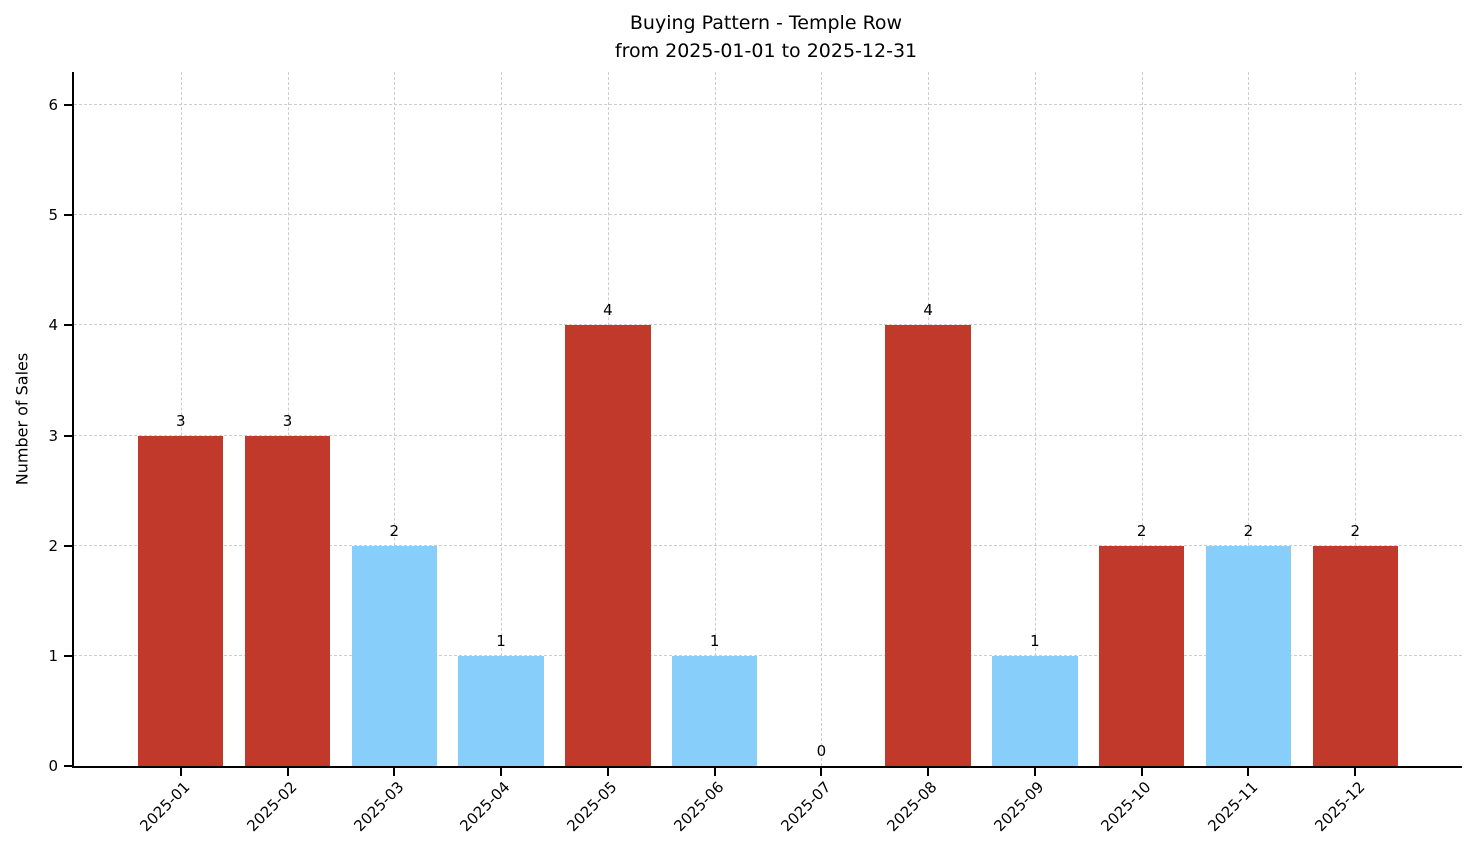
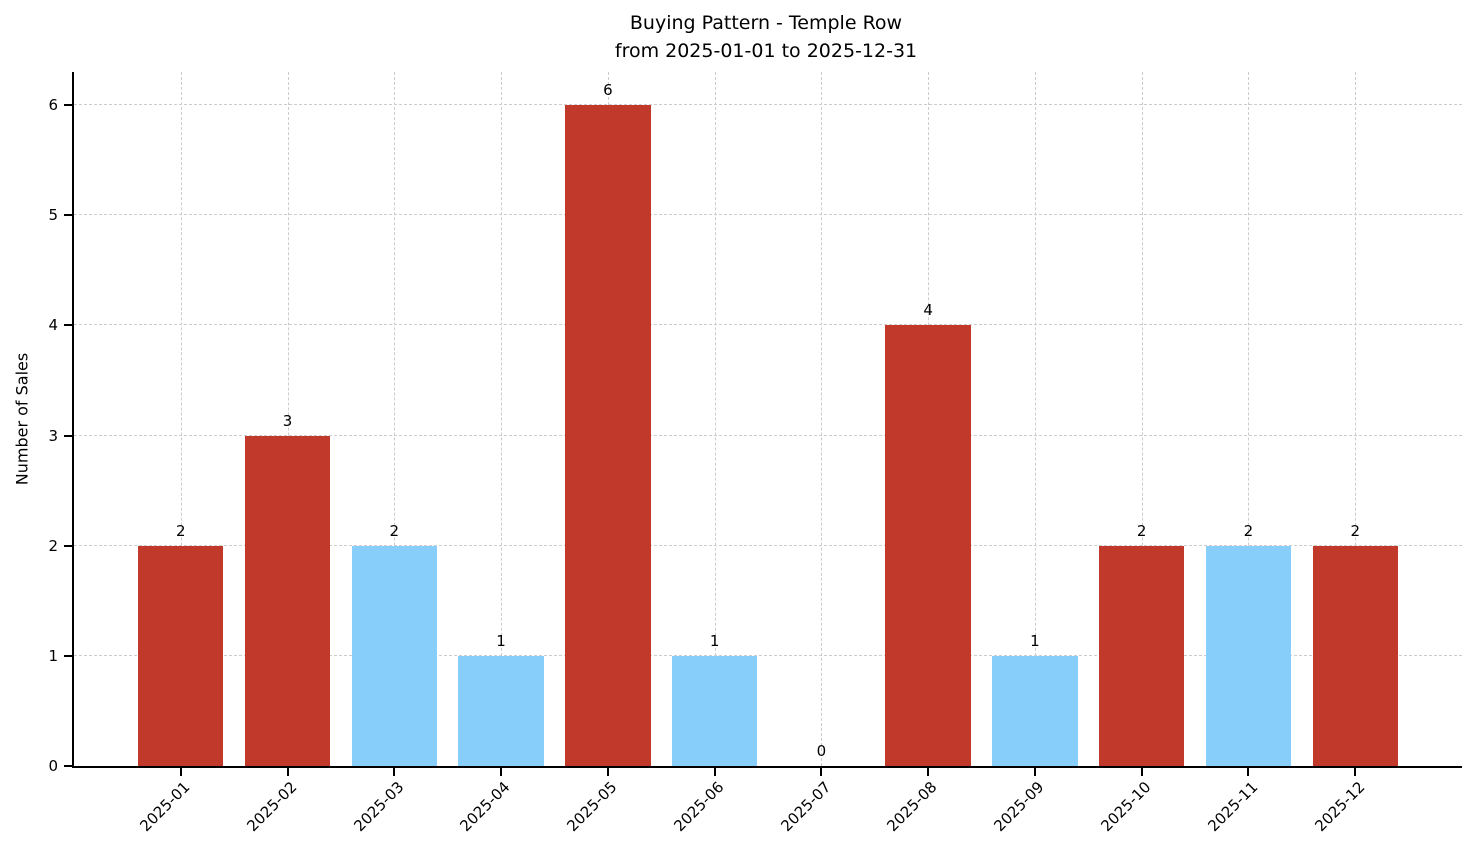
2025-01: 3 -> 2
2025-05: 4 -> 6
